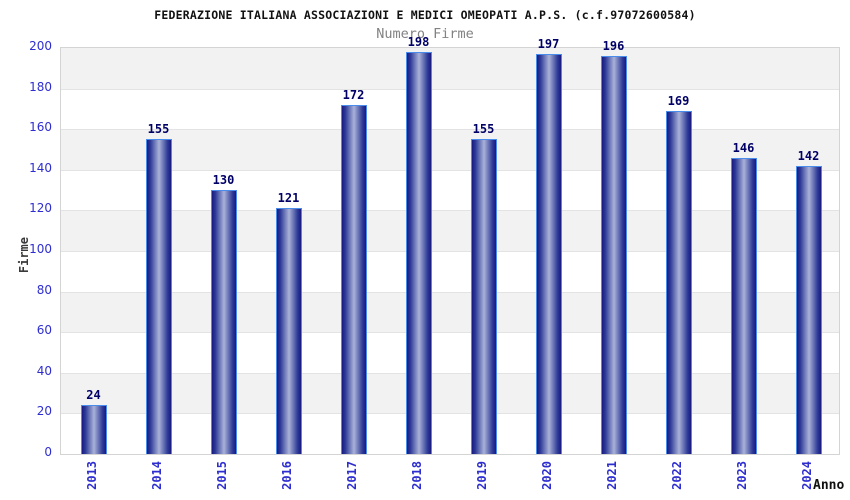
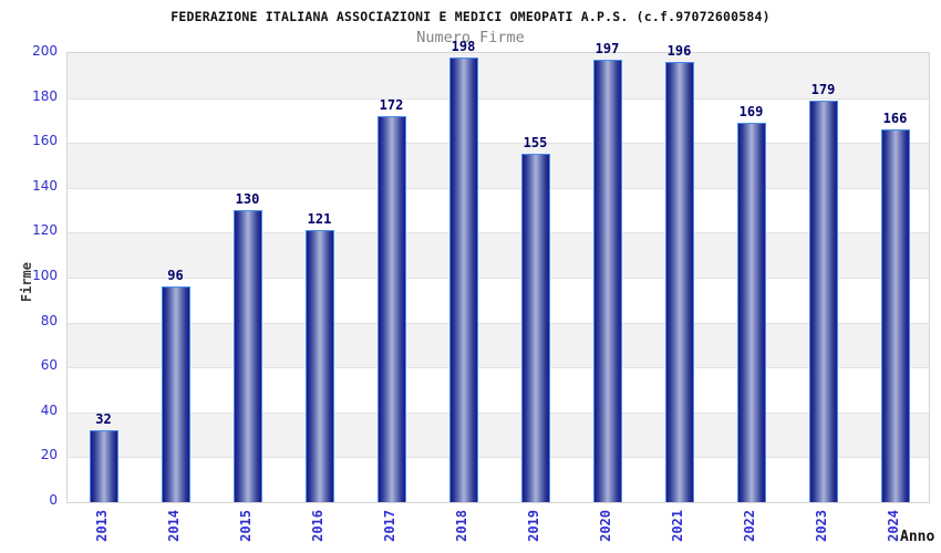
2013: 24 -> 32
2014: 155 -> 96
2023: 146 -> 179
2024: 142 -> 166
